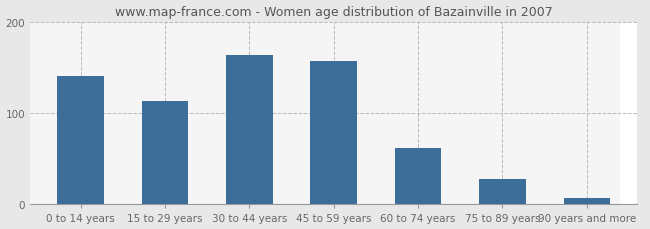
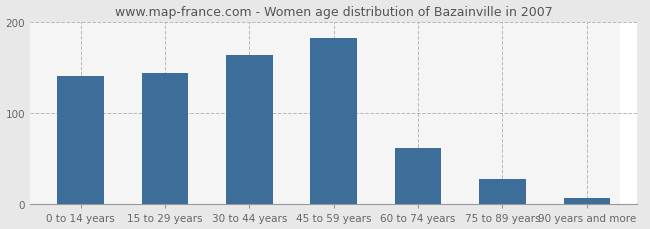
15 to 29 years: 113 -> 144
45 to 59 years: 157 -> 182
